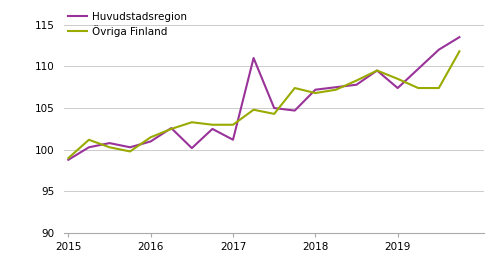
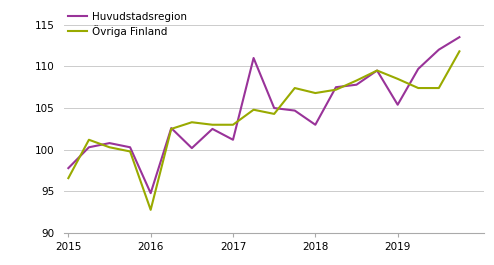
Huvudstadsregion/2015: 98.8 -> 97.8
Övriga Finland/2015: 99.0 -> 96.6
Huvudstadsregion/2016: 101.0 -> 94.8
Övriga Finland/2016: 101.5 -> 92.8
Huvudstadsregion/2018: 107.2 -> 103.0
Huvudstadsregion/2019: 107.4 -> 105.4
